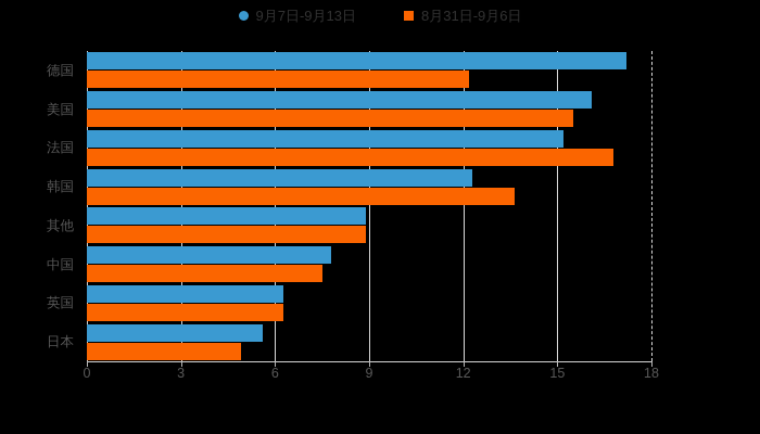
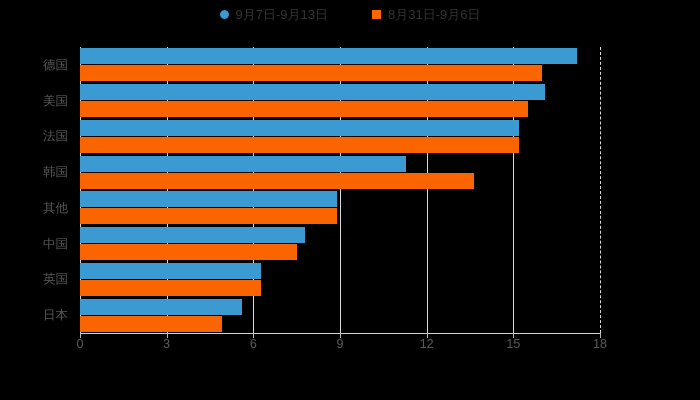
8月31日-9月6日/德国: 12.2 -> 16.0
8月31日-9月6日/法国: 16.8 -> 15.2
9月7日-9月13日/韩国: 12.3 -> 11.3
